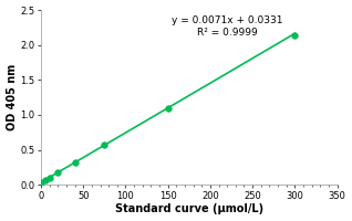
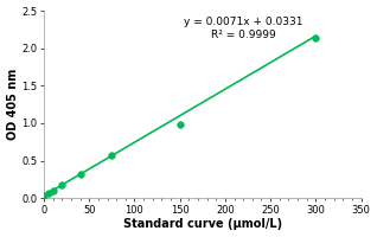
150: 1.10 -> 0.98
